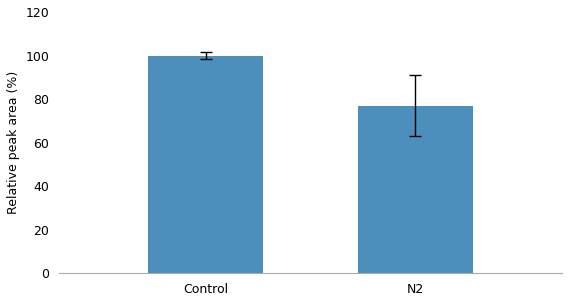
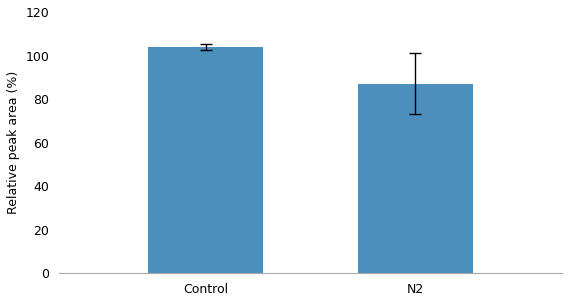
Control: 100 -> 104
N2: 77 -> 87
